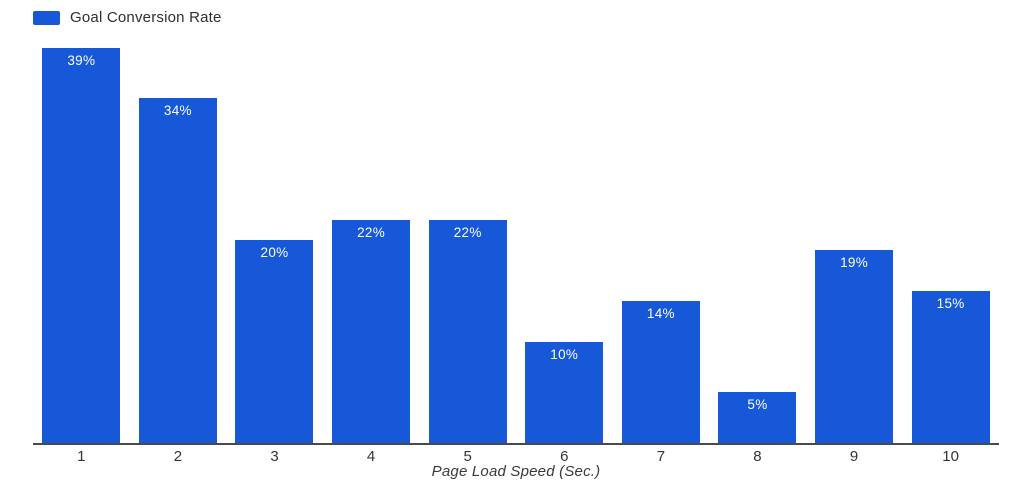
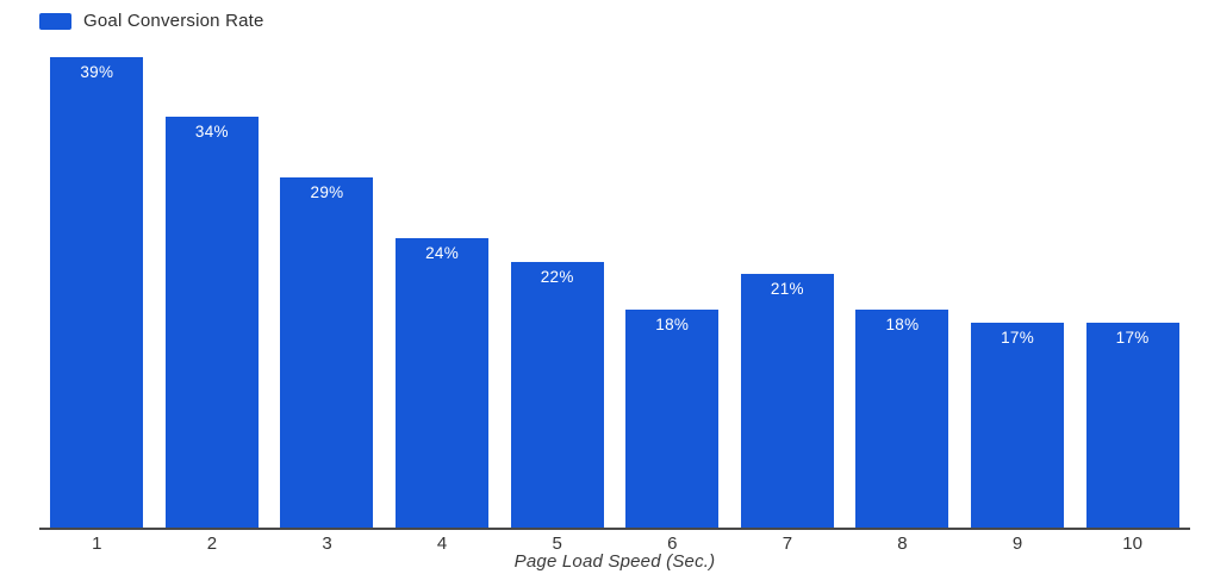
3: 20% -> 29%
4: 22% -> 24%
6: 10% -> 18%
7: 14% -> 21%
8: 5% -> 18%
9: 19% -> 17%
10: 15% -> 17%
